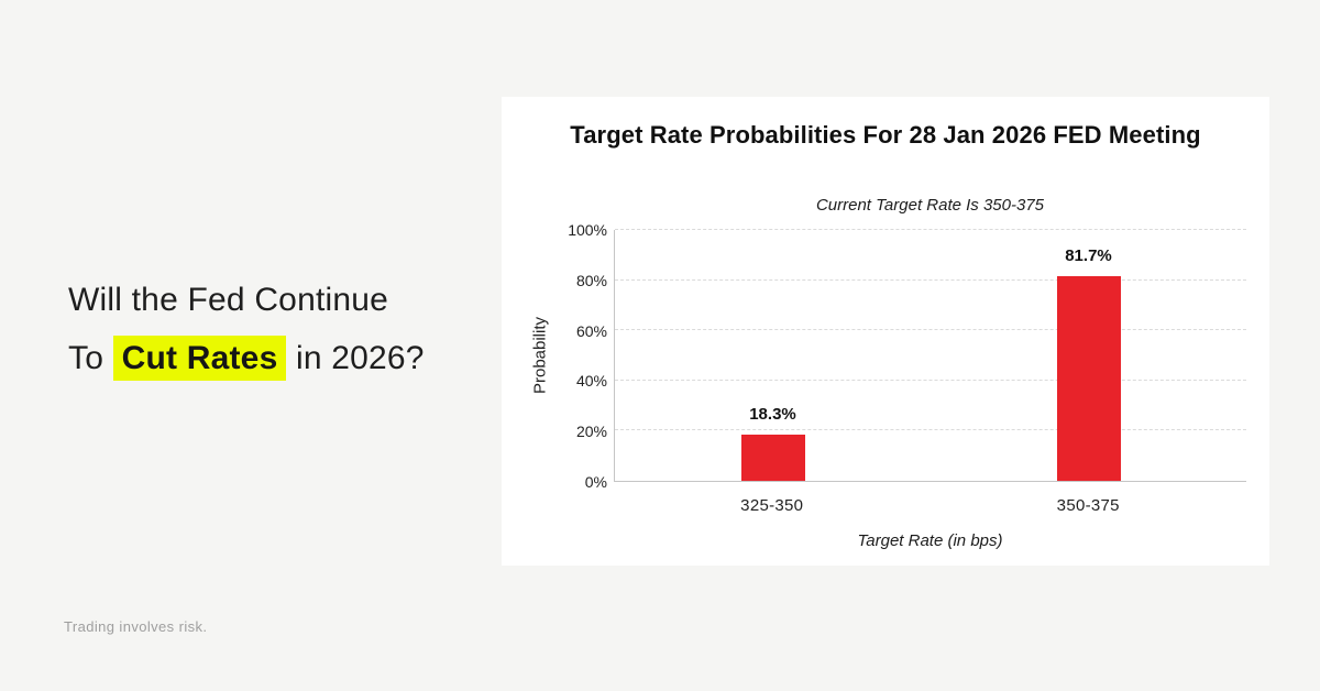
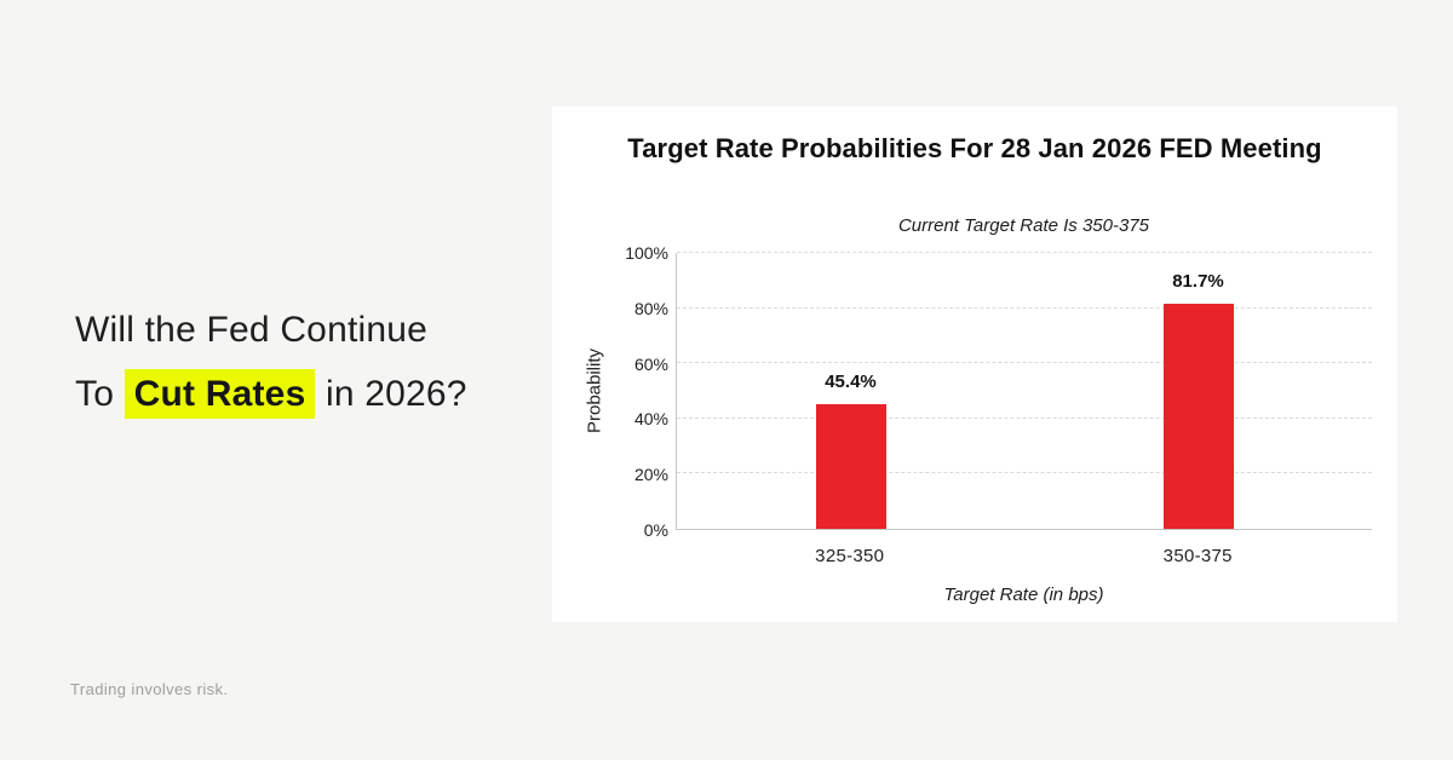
325-350: 18.3% -> 45.4%
